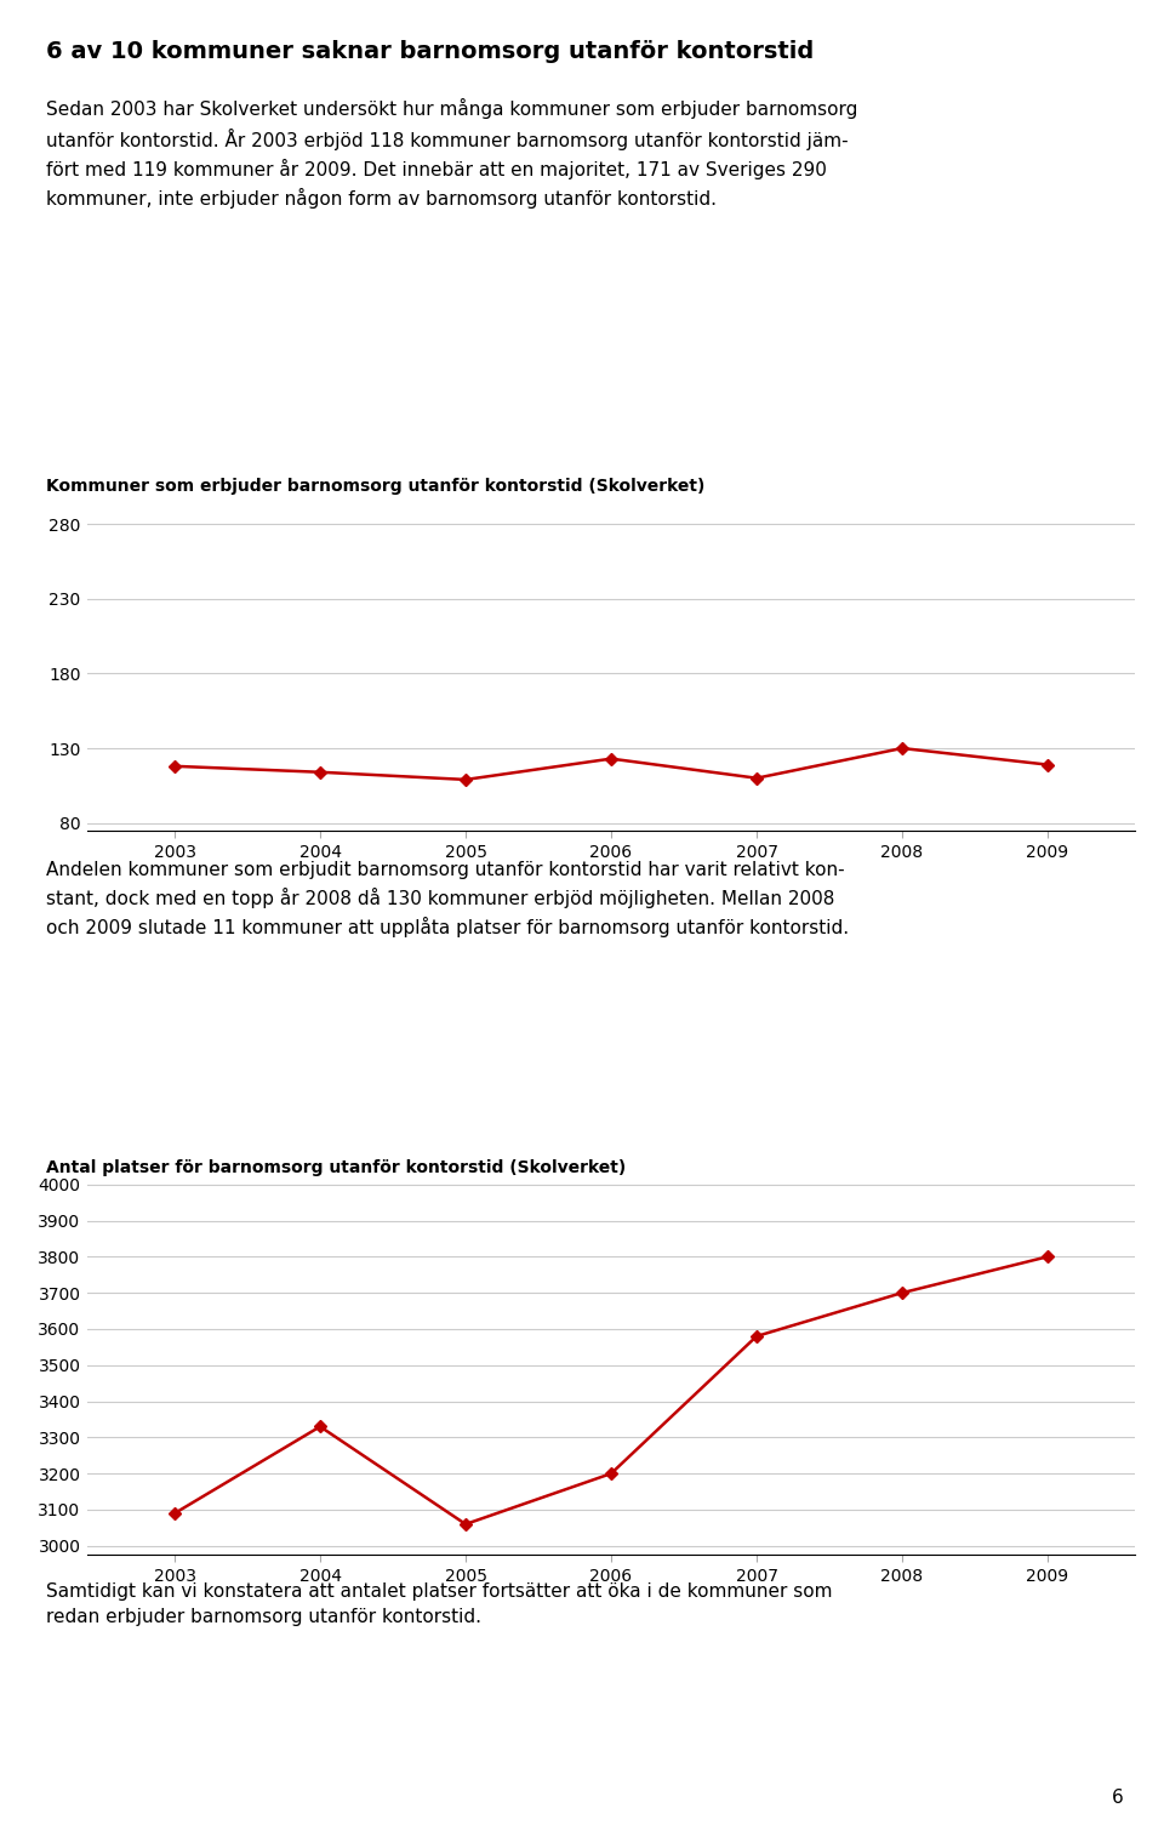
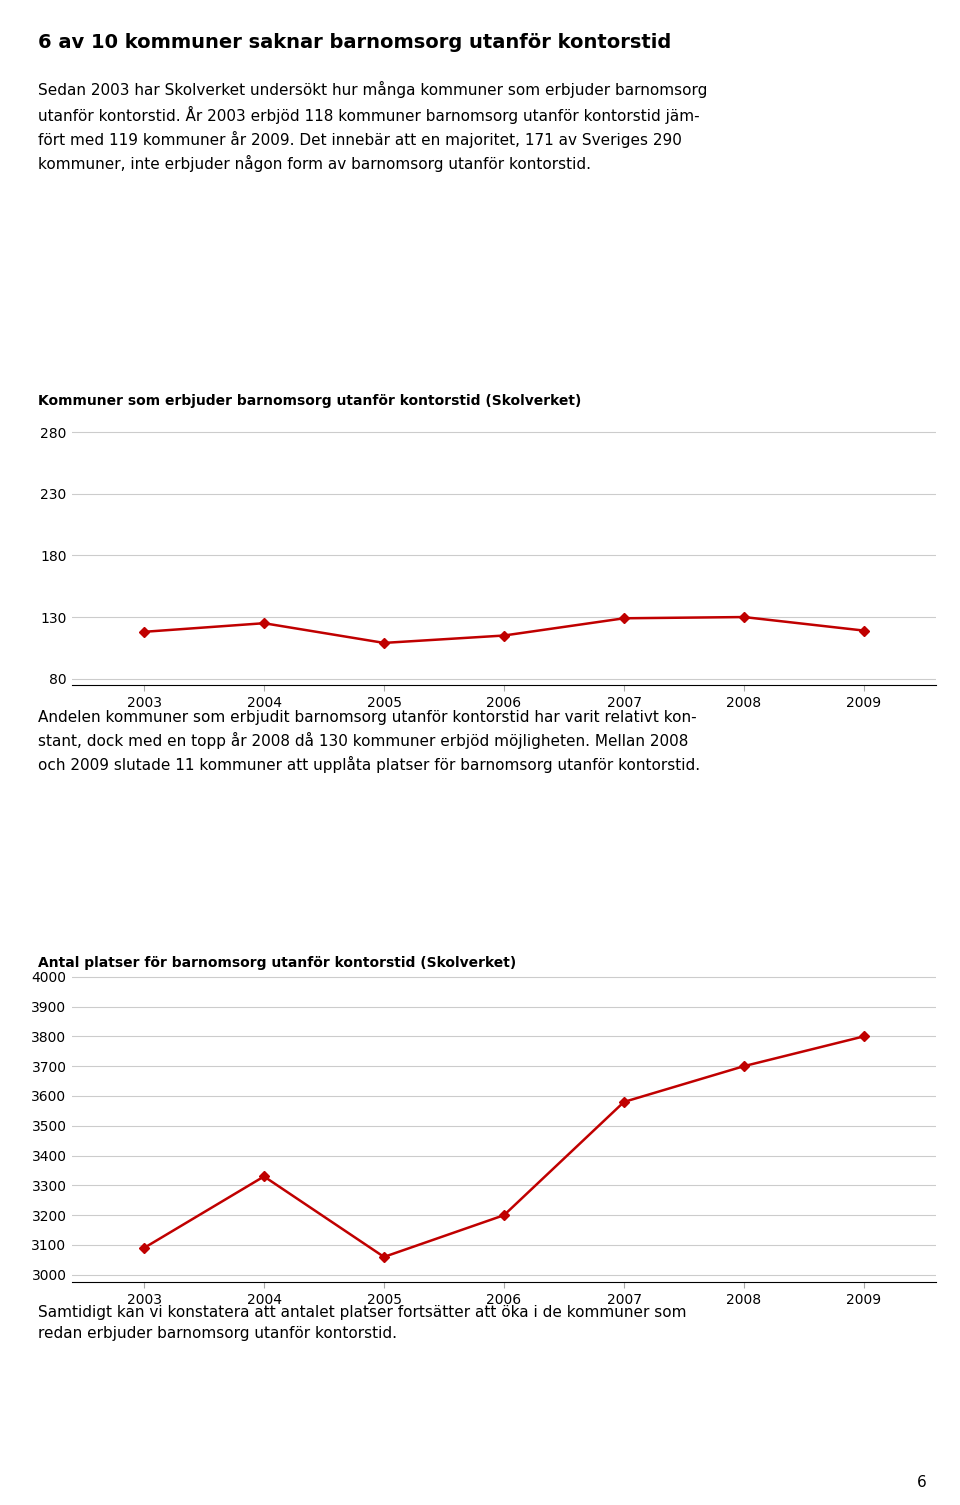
2004: 114 -> 125
2006: 123 -> 115
2007: 110 -> 129
